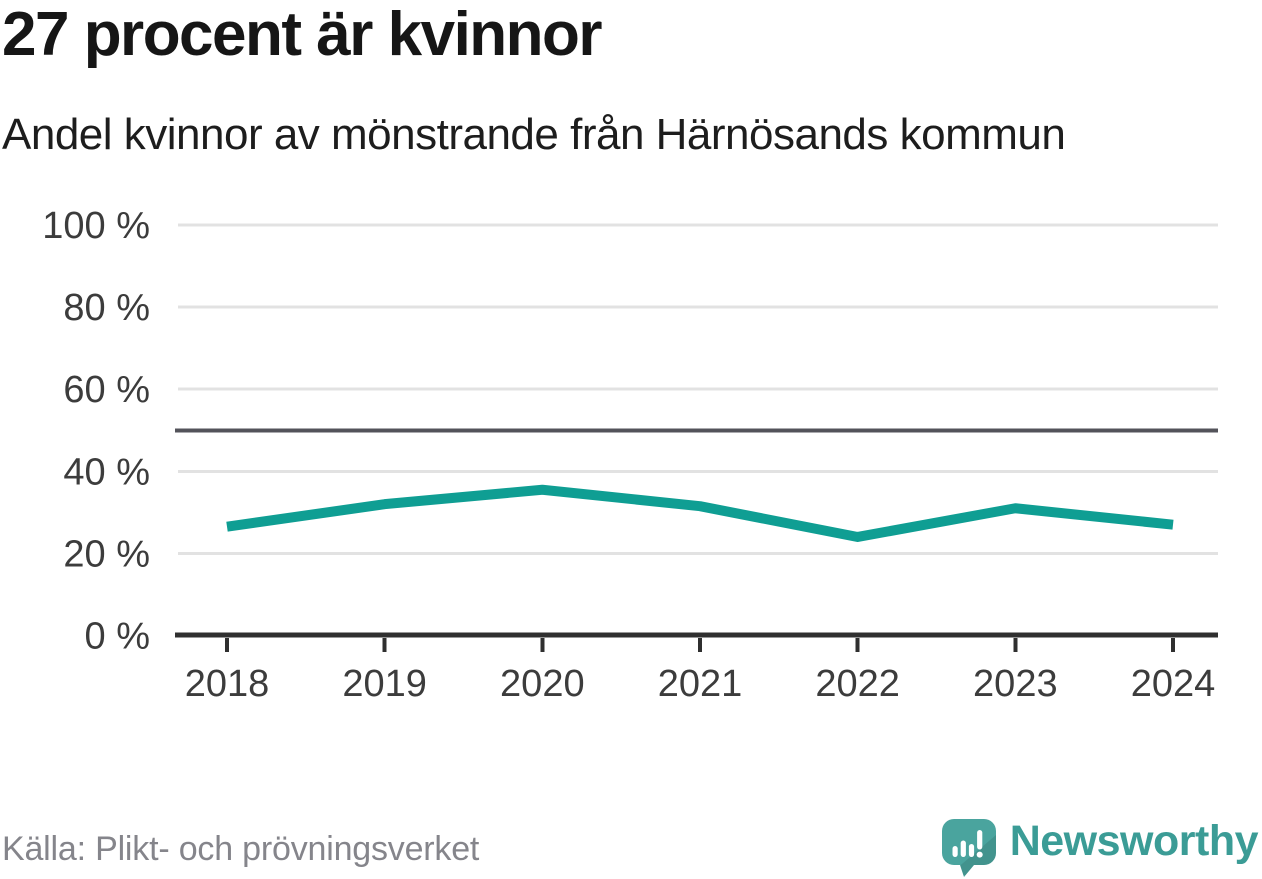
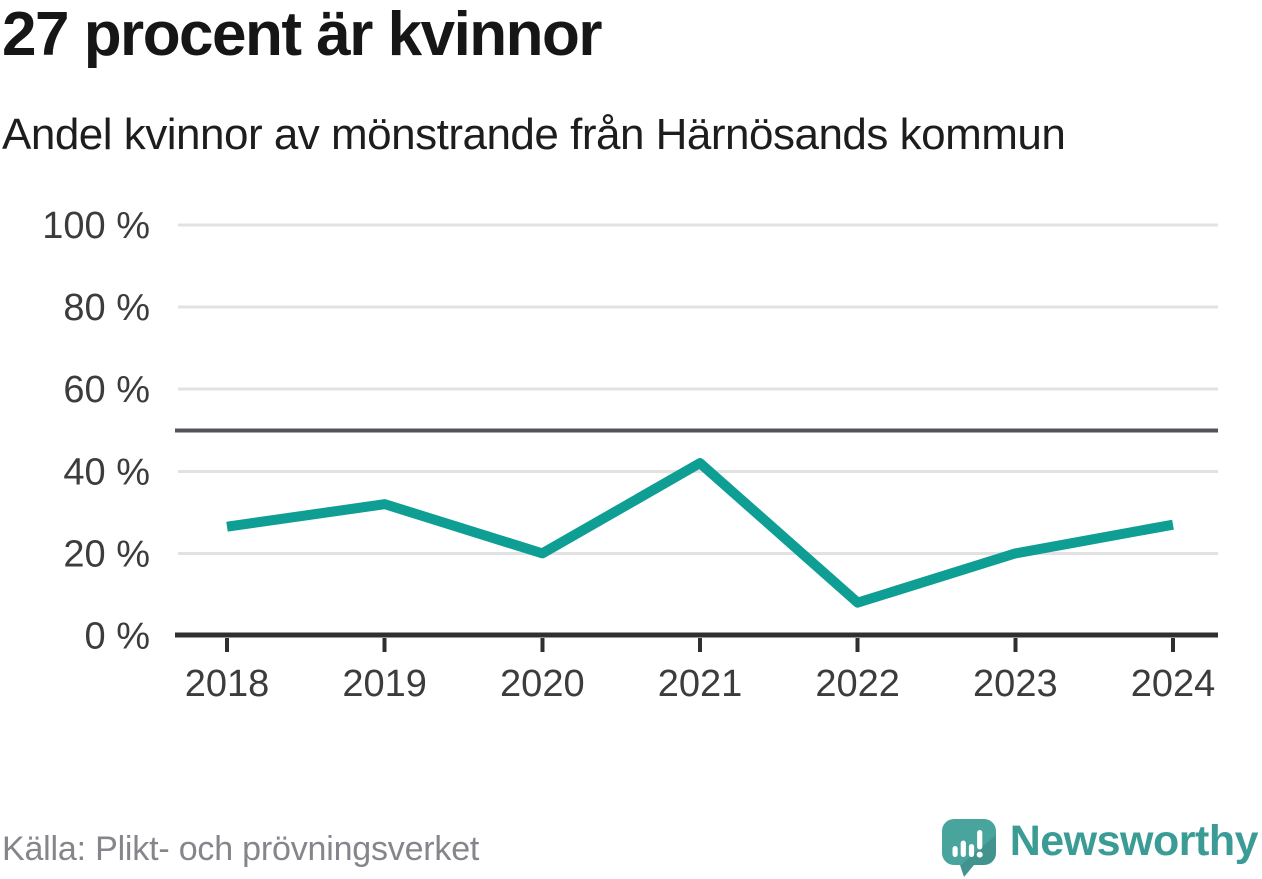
2020: 36% -> 20%
2021: 32% -> 42%
2022: 24% -> 8%
2023: 31% -> 20%
